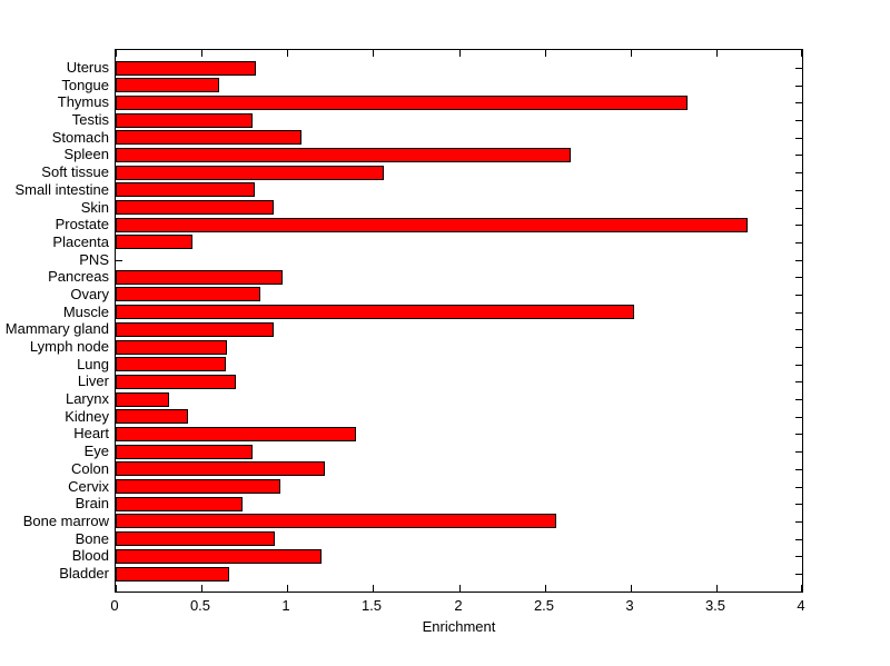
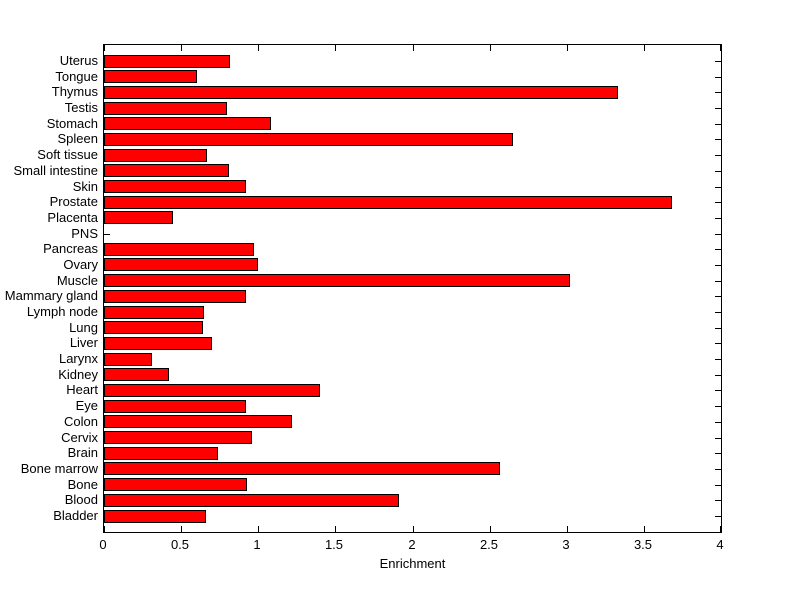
Soft tissue: 1.56 -> 0.67
Ovary: 0.84 -> 1.00
Eye: 0.80 -> 0.92
Blood: 1.20 -> 1.91
